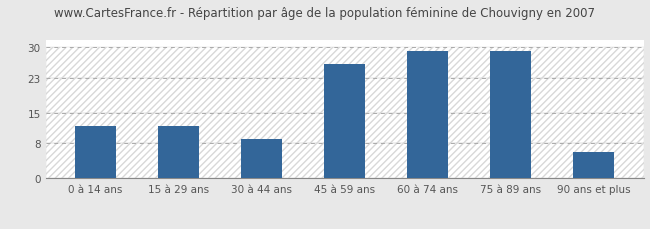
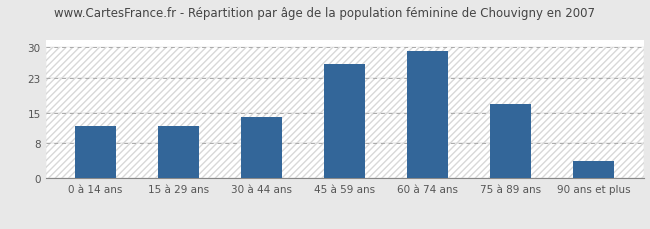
30 à 44 ans: 9 -> 14
75 à 89 ans: 29 -> 17
90 ans et plus: 6 -> 4
